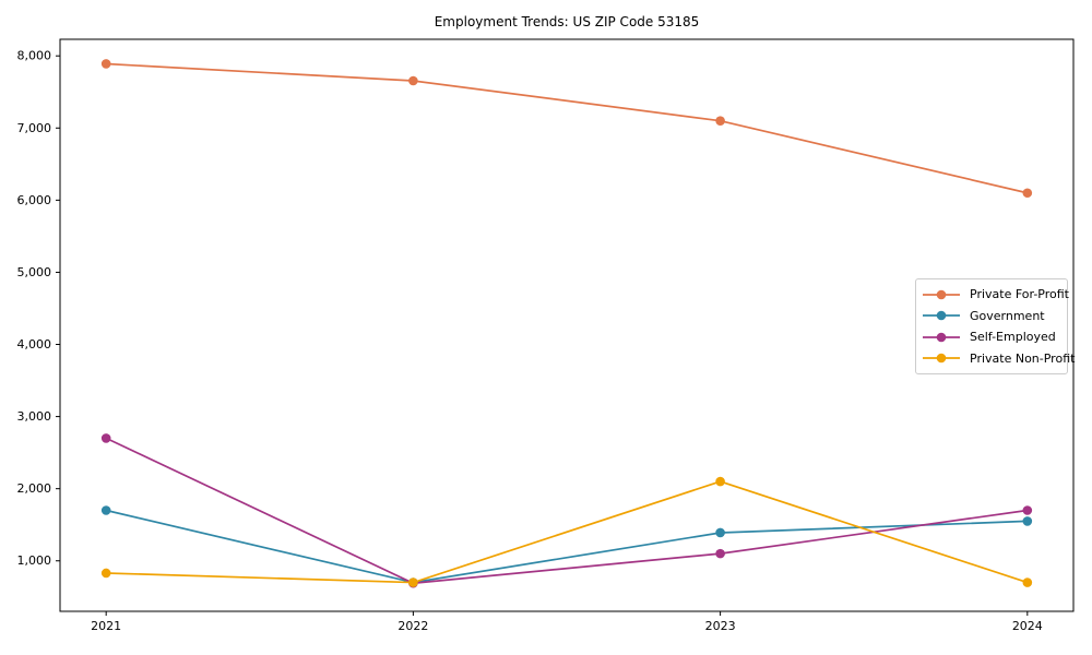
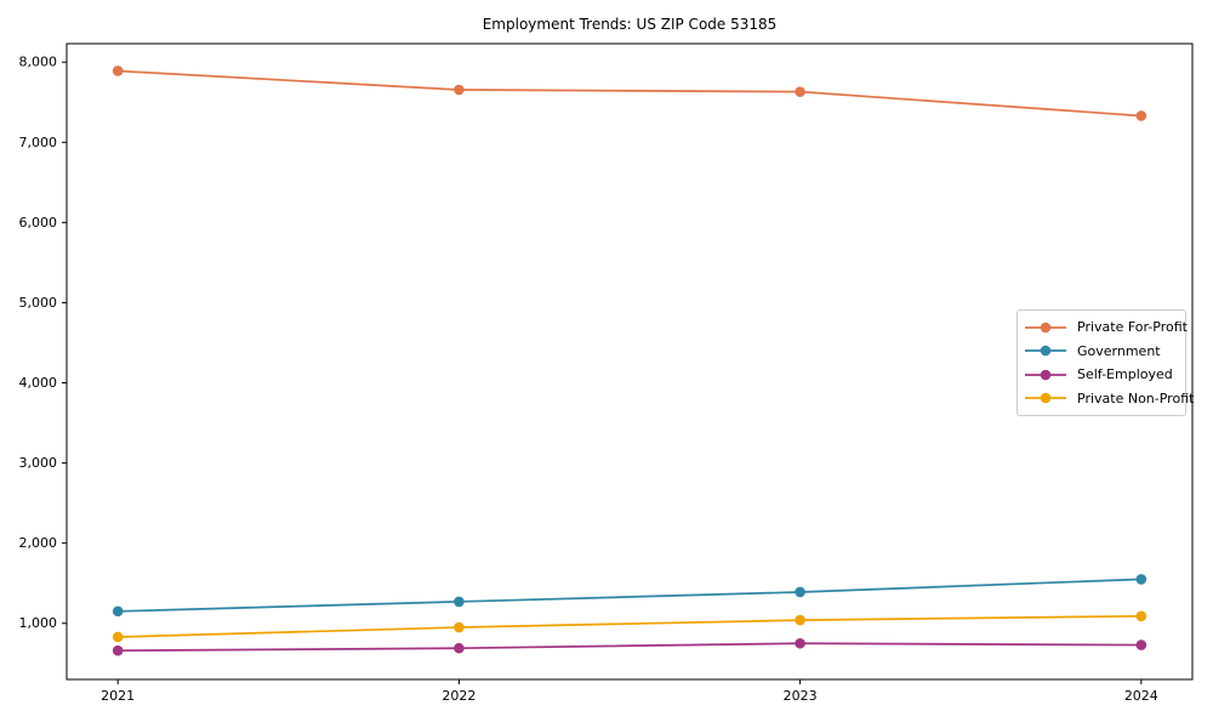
Government/2021: 1700 -> 1200
Self-Employed/2021: 2700 -> 700
Government/2022: 700 -> 1300
Private Non-Profit/2022: 700 -> 1000
Private For-Profit/2023: 7100 -> 7600
Self-Employed/2023: 1100 -> 800
Private Non-Profit/2023: 2100 -> 1000
Private For-Profit/2024: 6100 -> 7300
Self-Employed/2024: 1700 -> 700
Private Non-Profit/2024: 700 -> 1100
